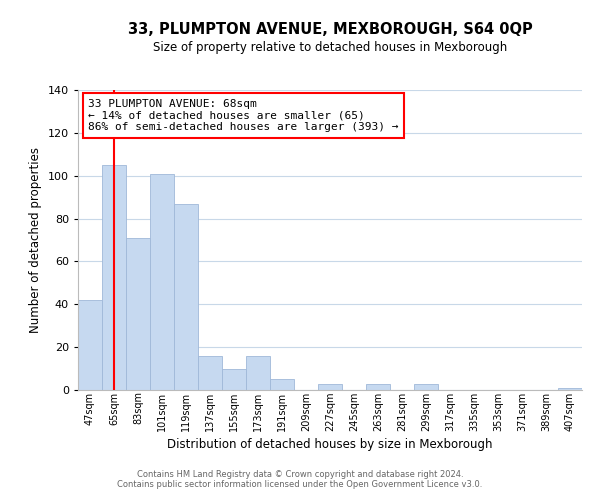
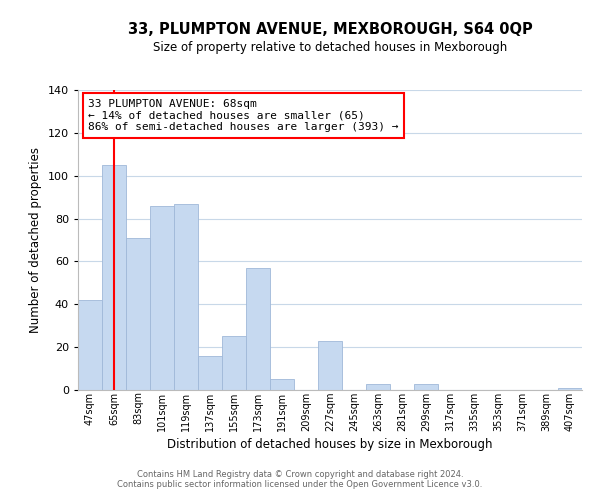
101sqm: 101 -> 86
155sqm: 10 -> 25
173sqm: 16 -> 57
227sqm: 3 -> 23
